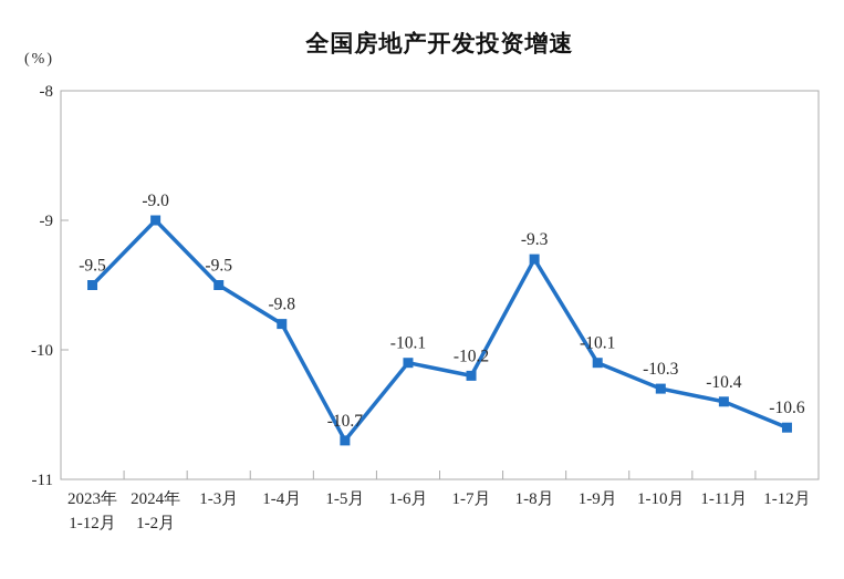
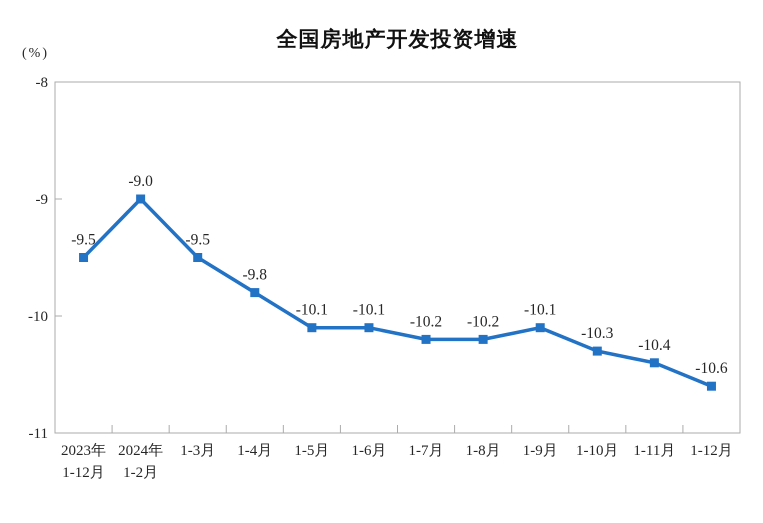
1-5月: -10.7 -> -10.1
1-8月: -9.3 -> -10.2
